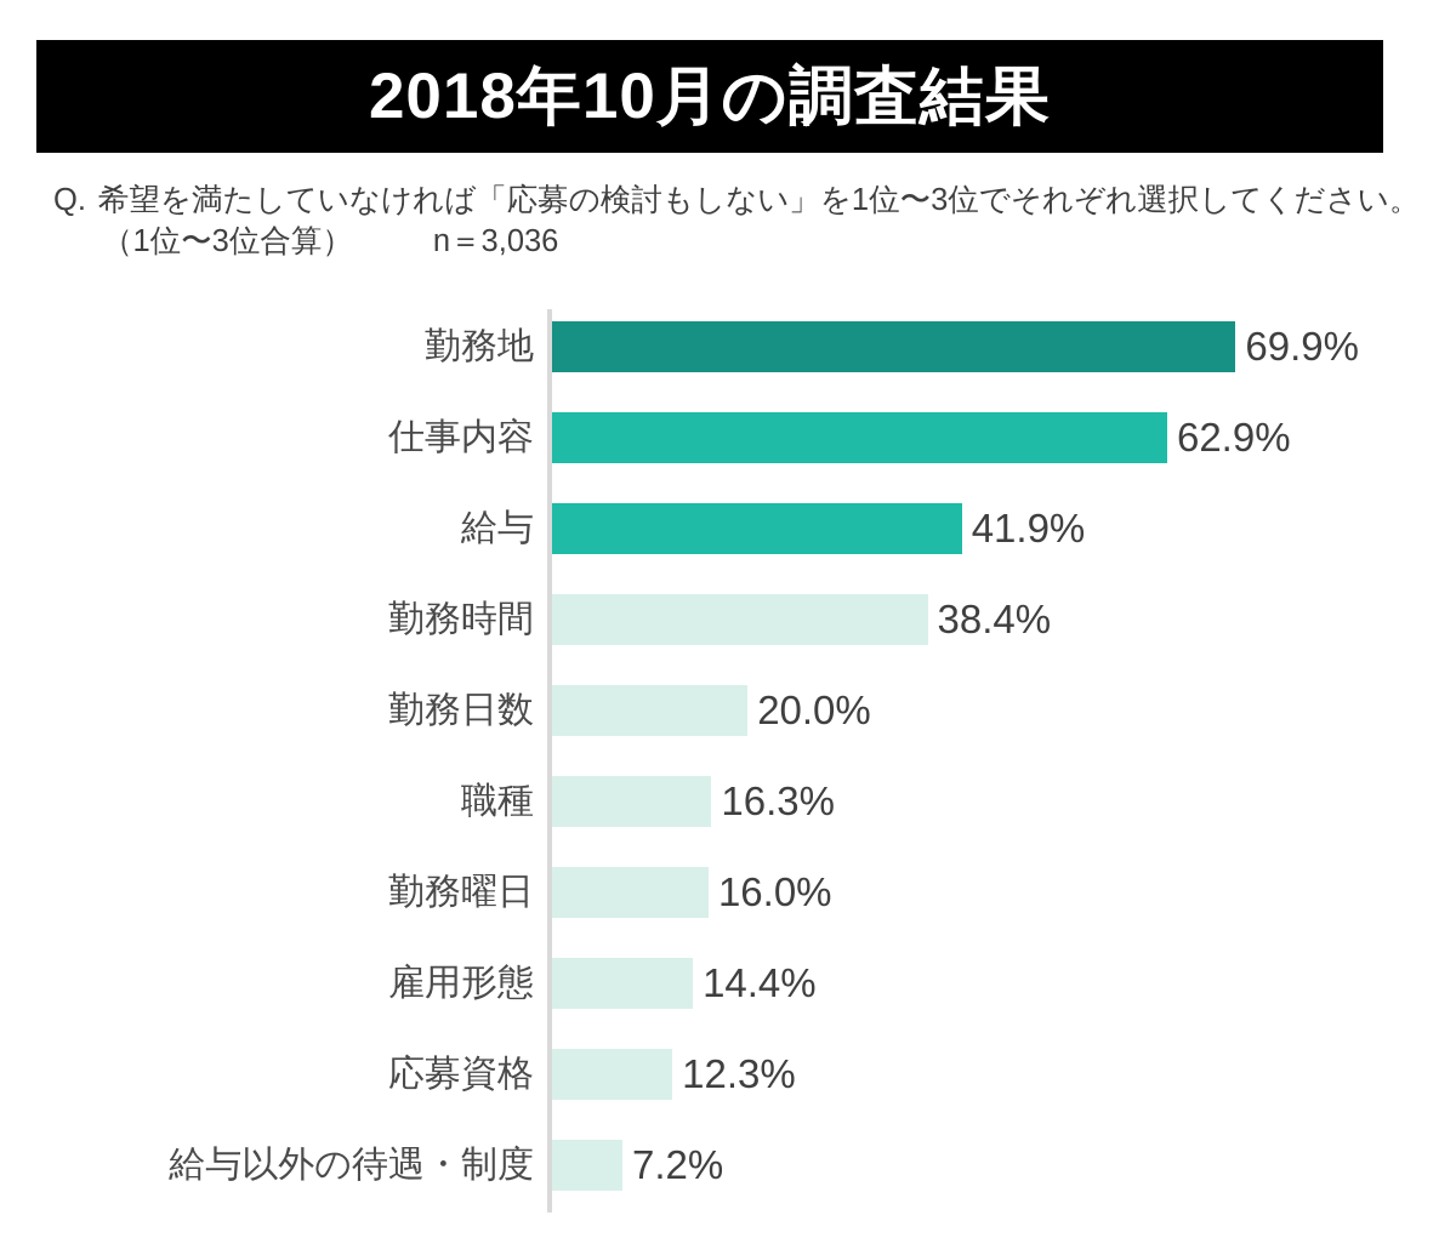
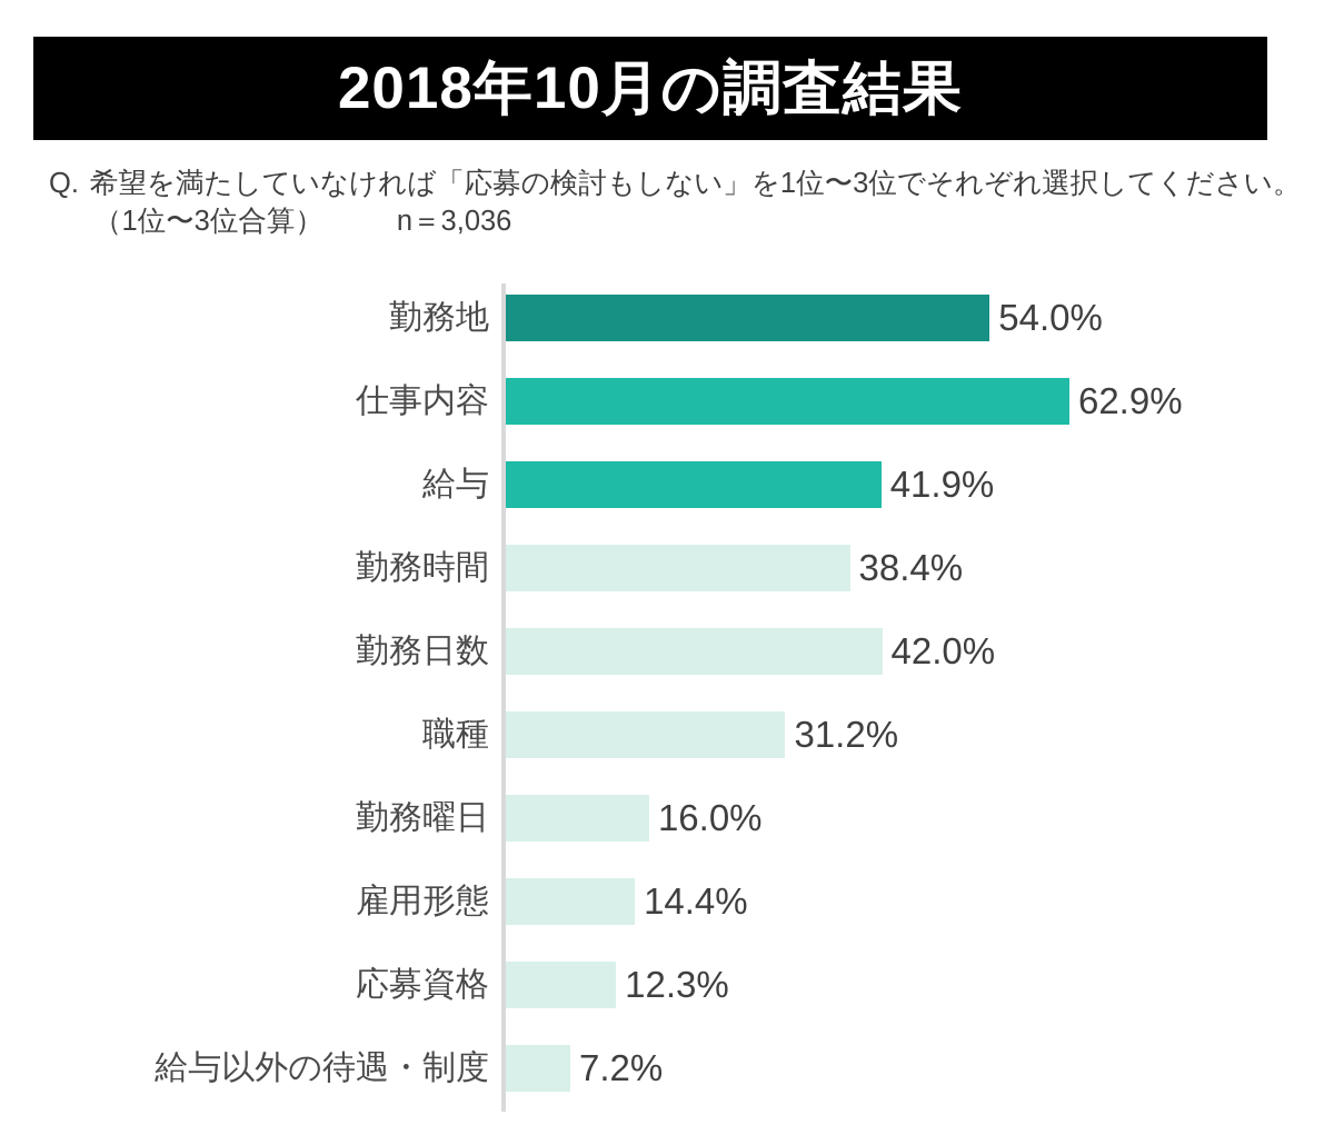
勤務地: 69.9% -> 54.0%
勤務日数: 20.0% -> 42.0%
職種: 16.3% -> 31.2%
